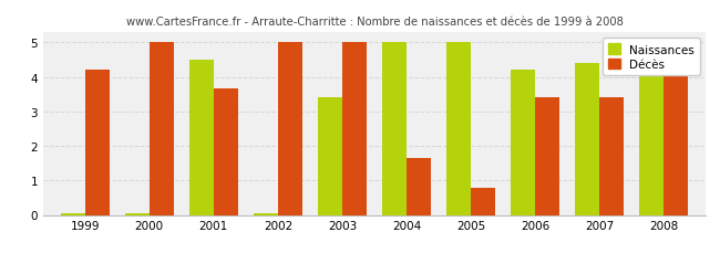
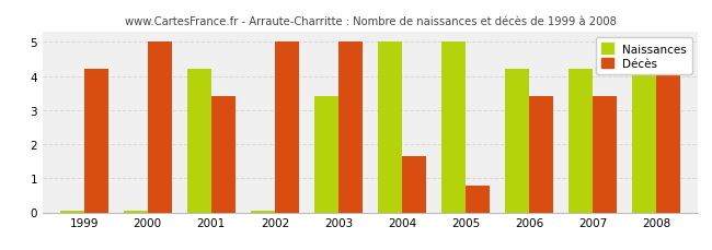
Naissances/2001: 4.50 -> 4.20
Décès/2001: 3.65 -> 3.40
Naissances/2007: 4.40 -> 4.20
